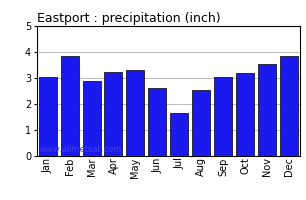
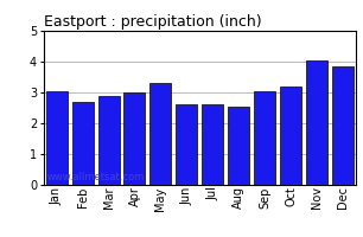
Feb: 3.85 -> 2.70
Apr: 3.25 -> 3.00
Jul: 1.65 -> 2.60
Nov: 3.55 -> 4.05
